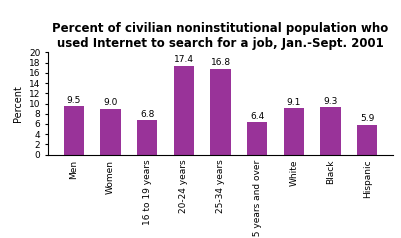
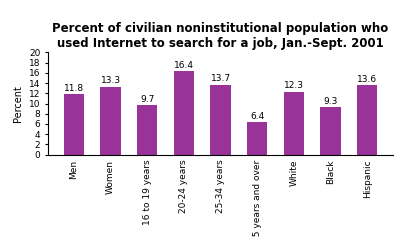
Men: 9.5 -> 11.8
Women: 9.0 -> 13.3
16 to 19 years: 6.8 -> 9.7
20-24 years: 17.4 -> 16.4
25-34 years: 16.8 -> 13.7
White: 9.1 -> 12.3
Hispanic: 5.9 -> 13.6
